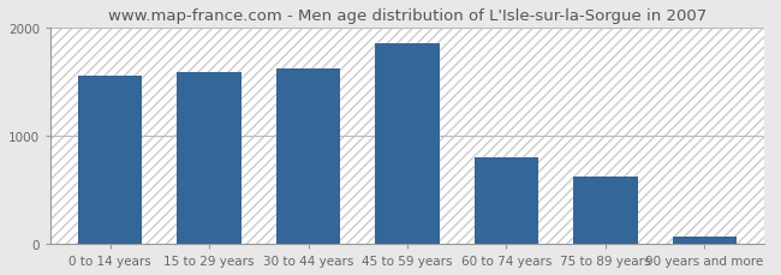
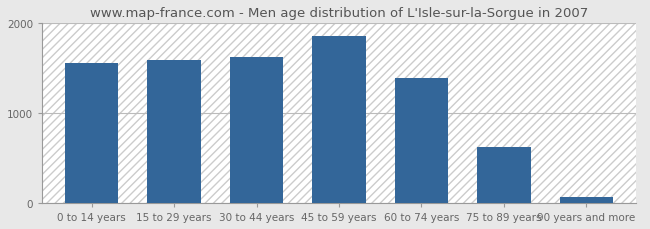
60 to 74 years: 800 -> 1390
